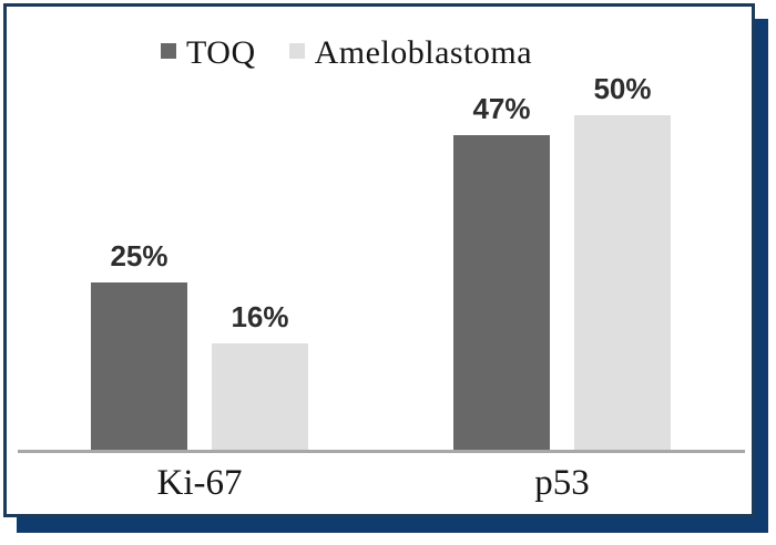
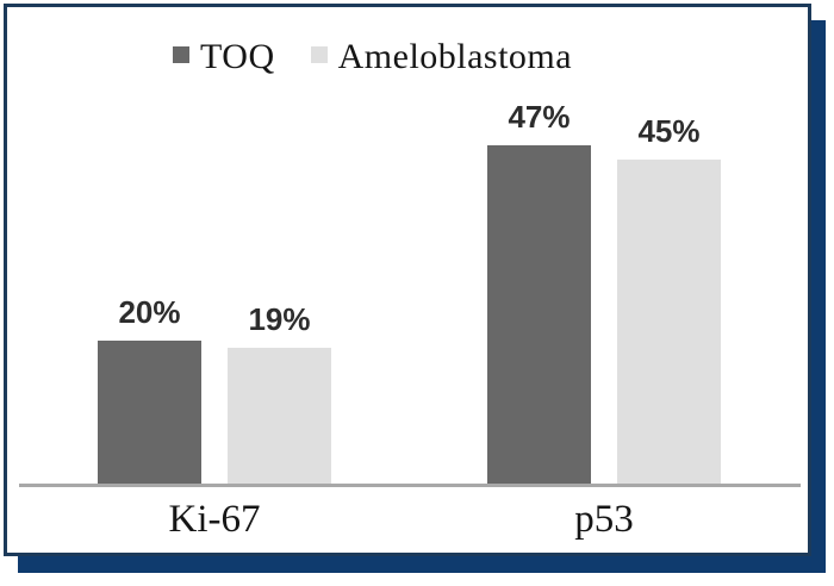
TOQ/Ki-67: 25% -> 20%
Ameloblastoma/Ki-67: 16% -> 19%
Ameloblastoma/p53: 50% -> 45%
